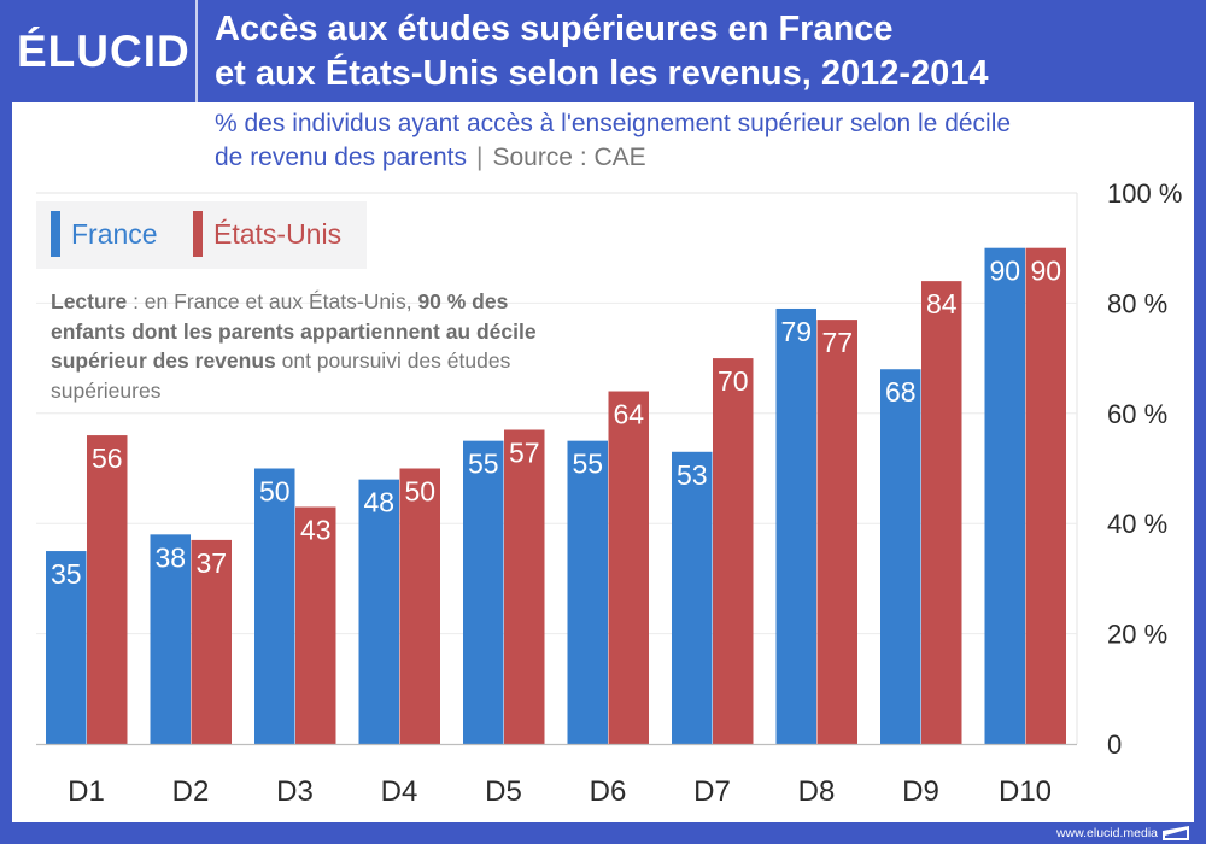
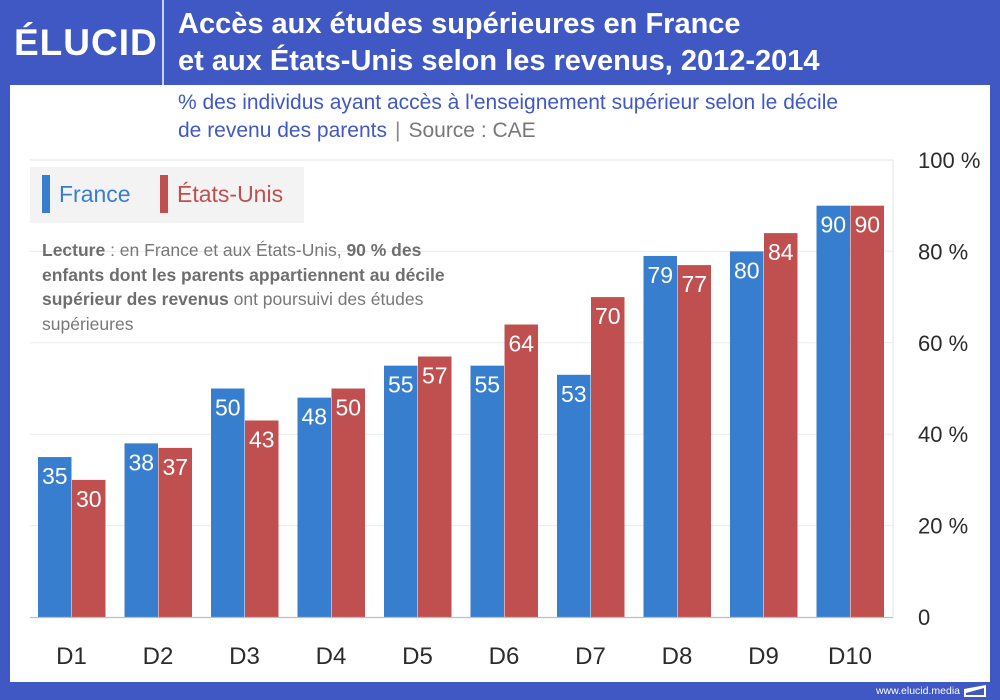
États-Unis/D1: 56 -> 30
France/D9: 68 -> 80
